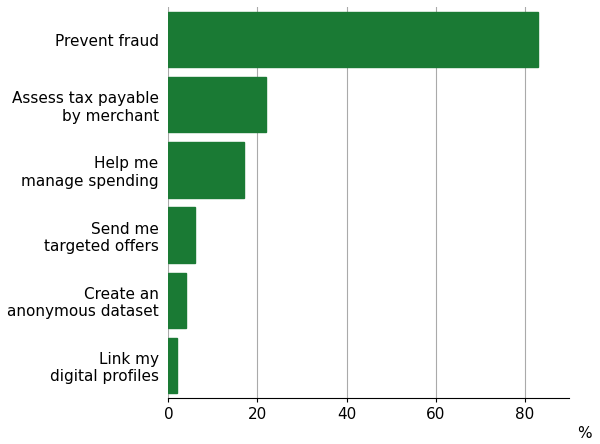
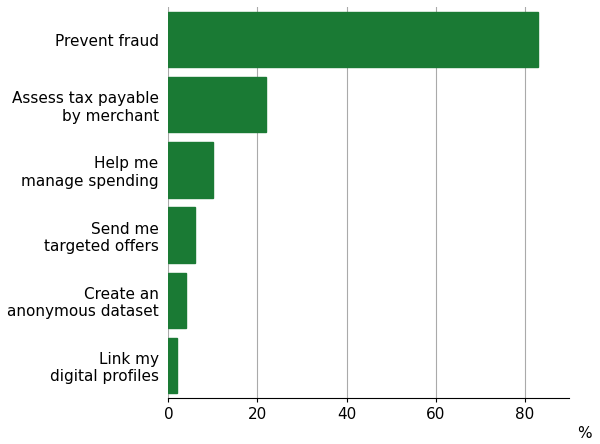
Help me manage spending: 17 -> 10
